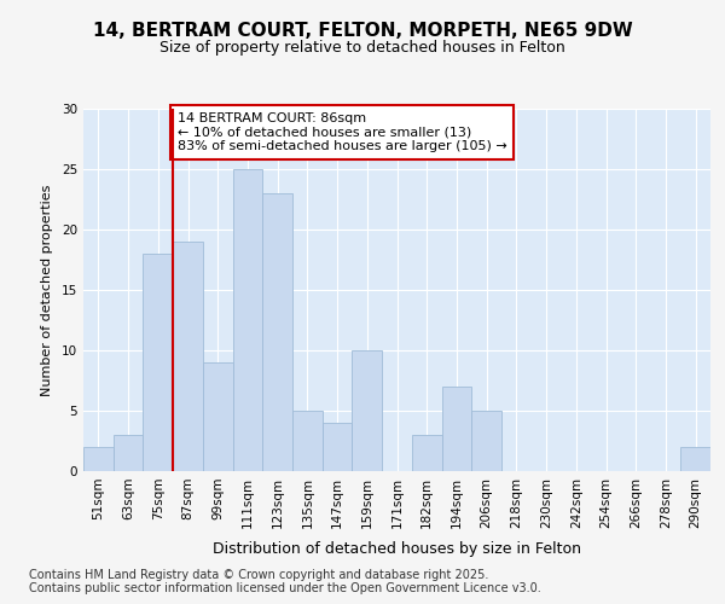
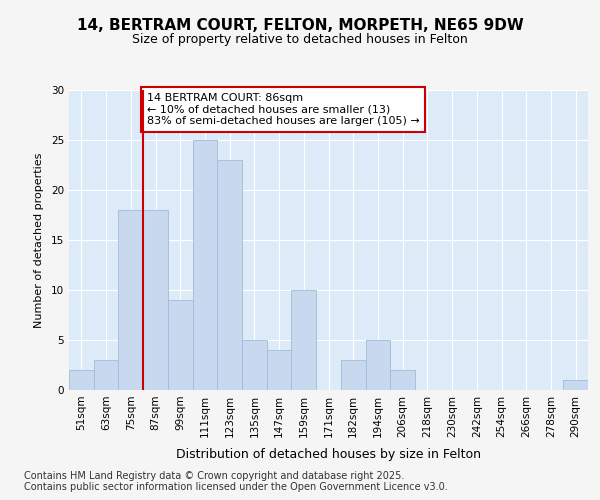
87sqm: 19 -> 18
194sqm: 7 -> 5
206sqm: 5 -> 2
290sqm: 2 -> 1
